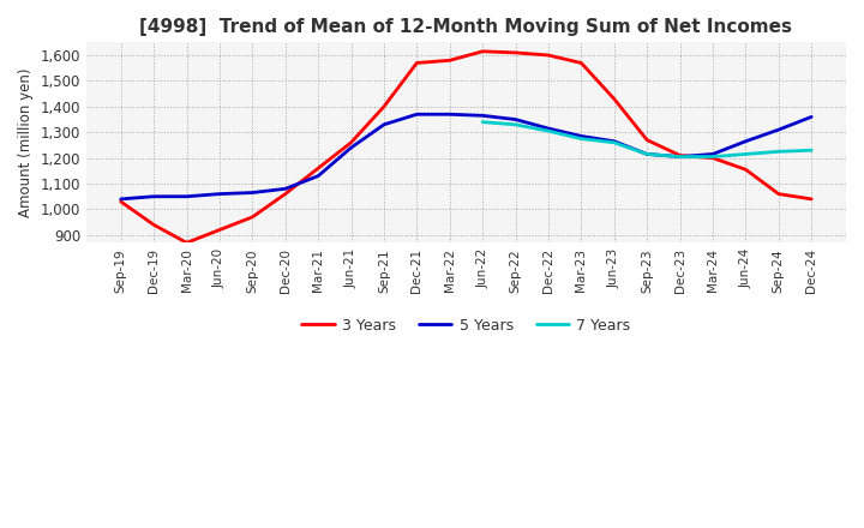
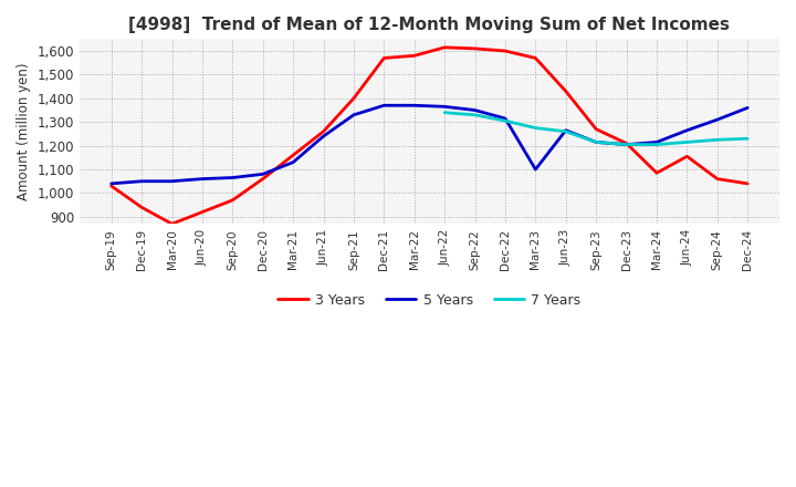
5 Years/Mar-23: 1,285 -> 1,100
3 Years/Mar-24: 1,200 -> 1,085
